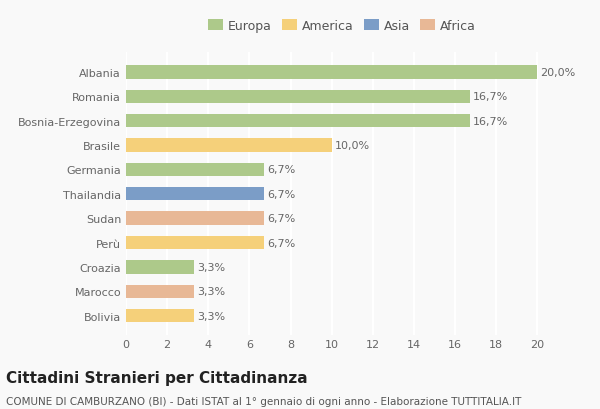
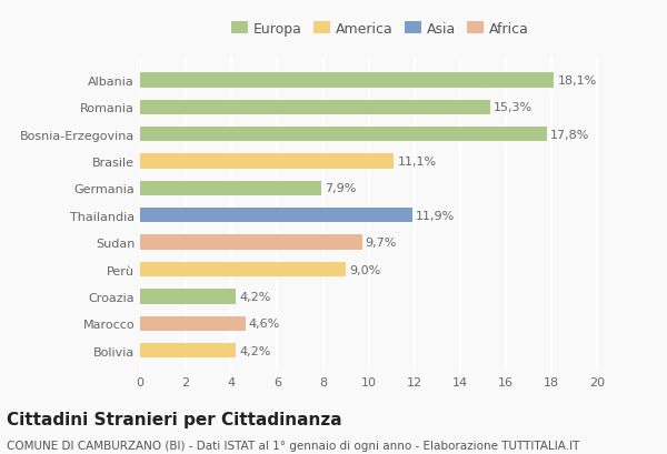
Albania: 20,0% -> 18,1%
Romania: 16,7% -> 15,3%
Bosnia-Erzegovina: 16,7% -> 17,8%
Brasile: 10,0% -> 11,1%
Germania: 6,7% -> 7,9%
Thailandia: 6,7% -> 11,9%
Sudan: 6,7% -> 9,7%
Perù: 6,7% -> 9,0%
Croazia: 3,3% -> 4,2%
Marocco: 3,3% -> 4,6%
Bolivia: 3,3% -> 4,2%
